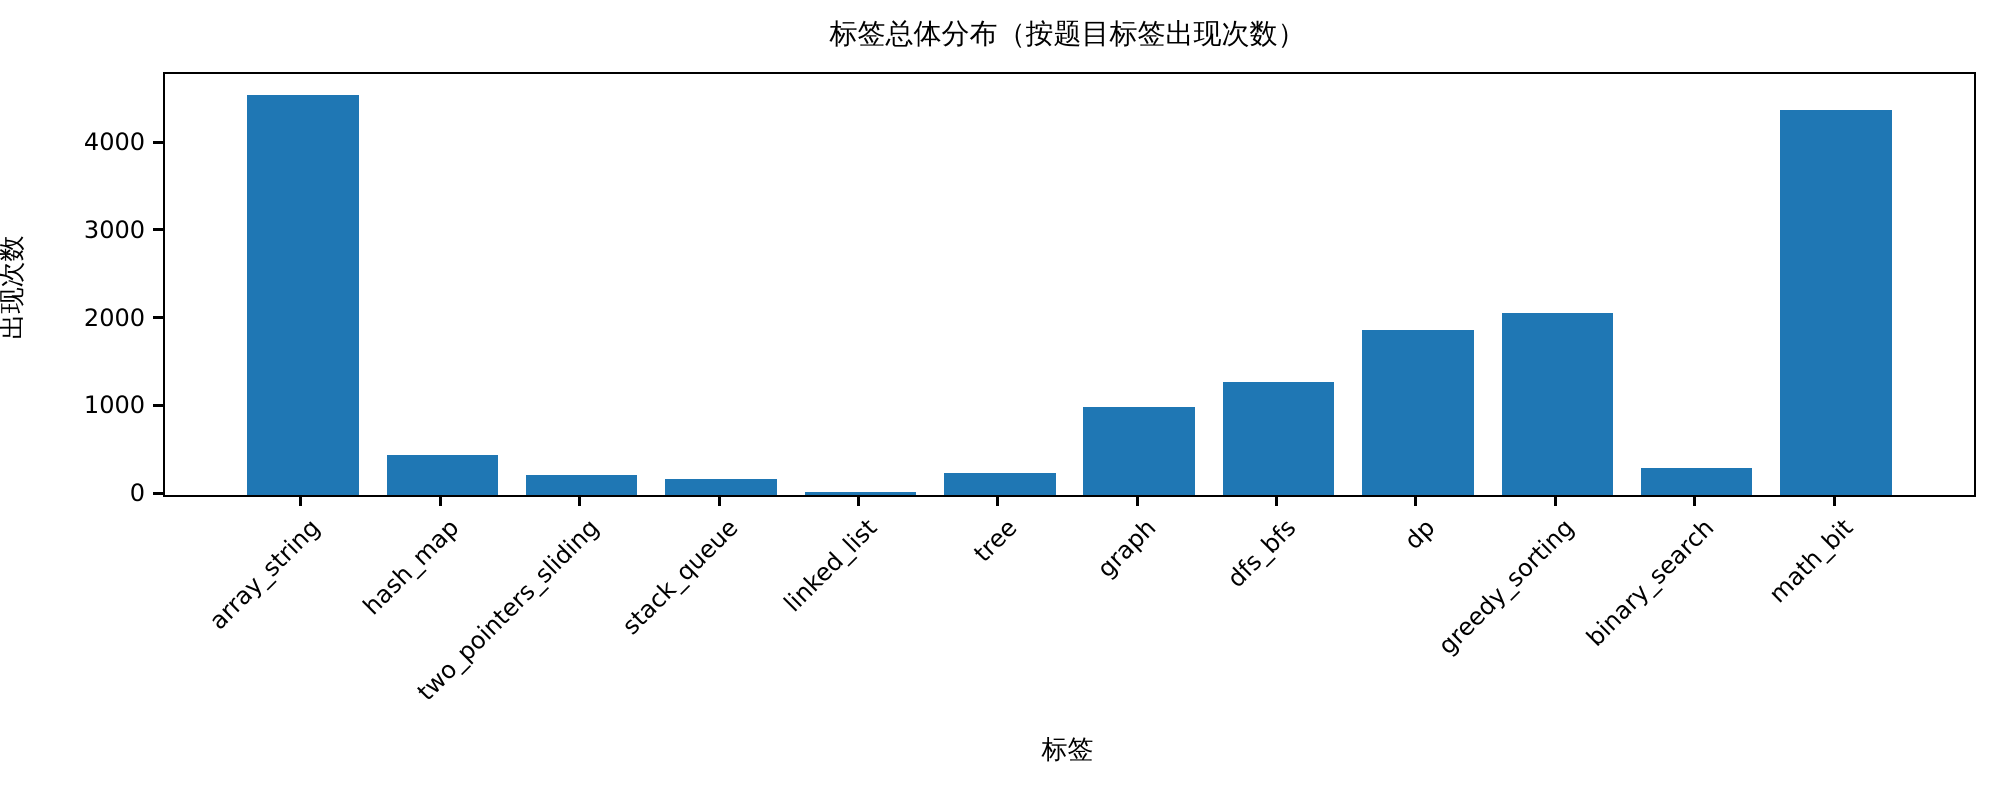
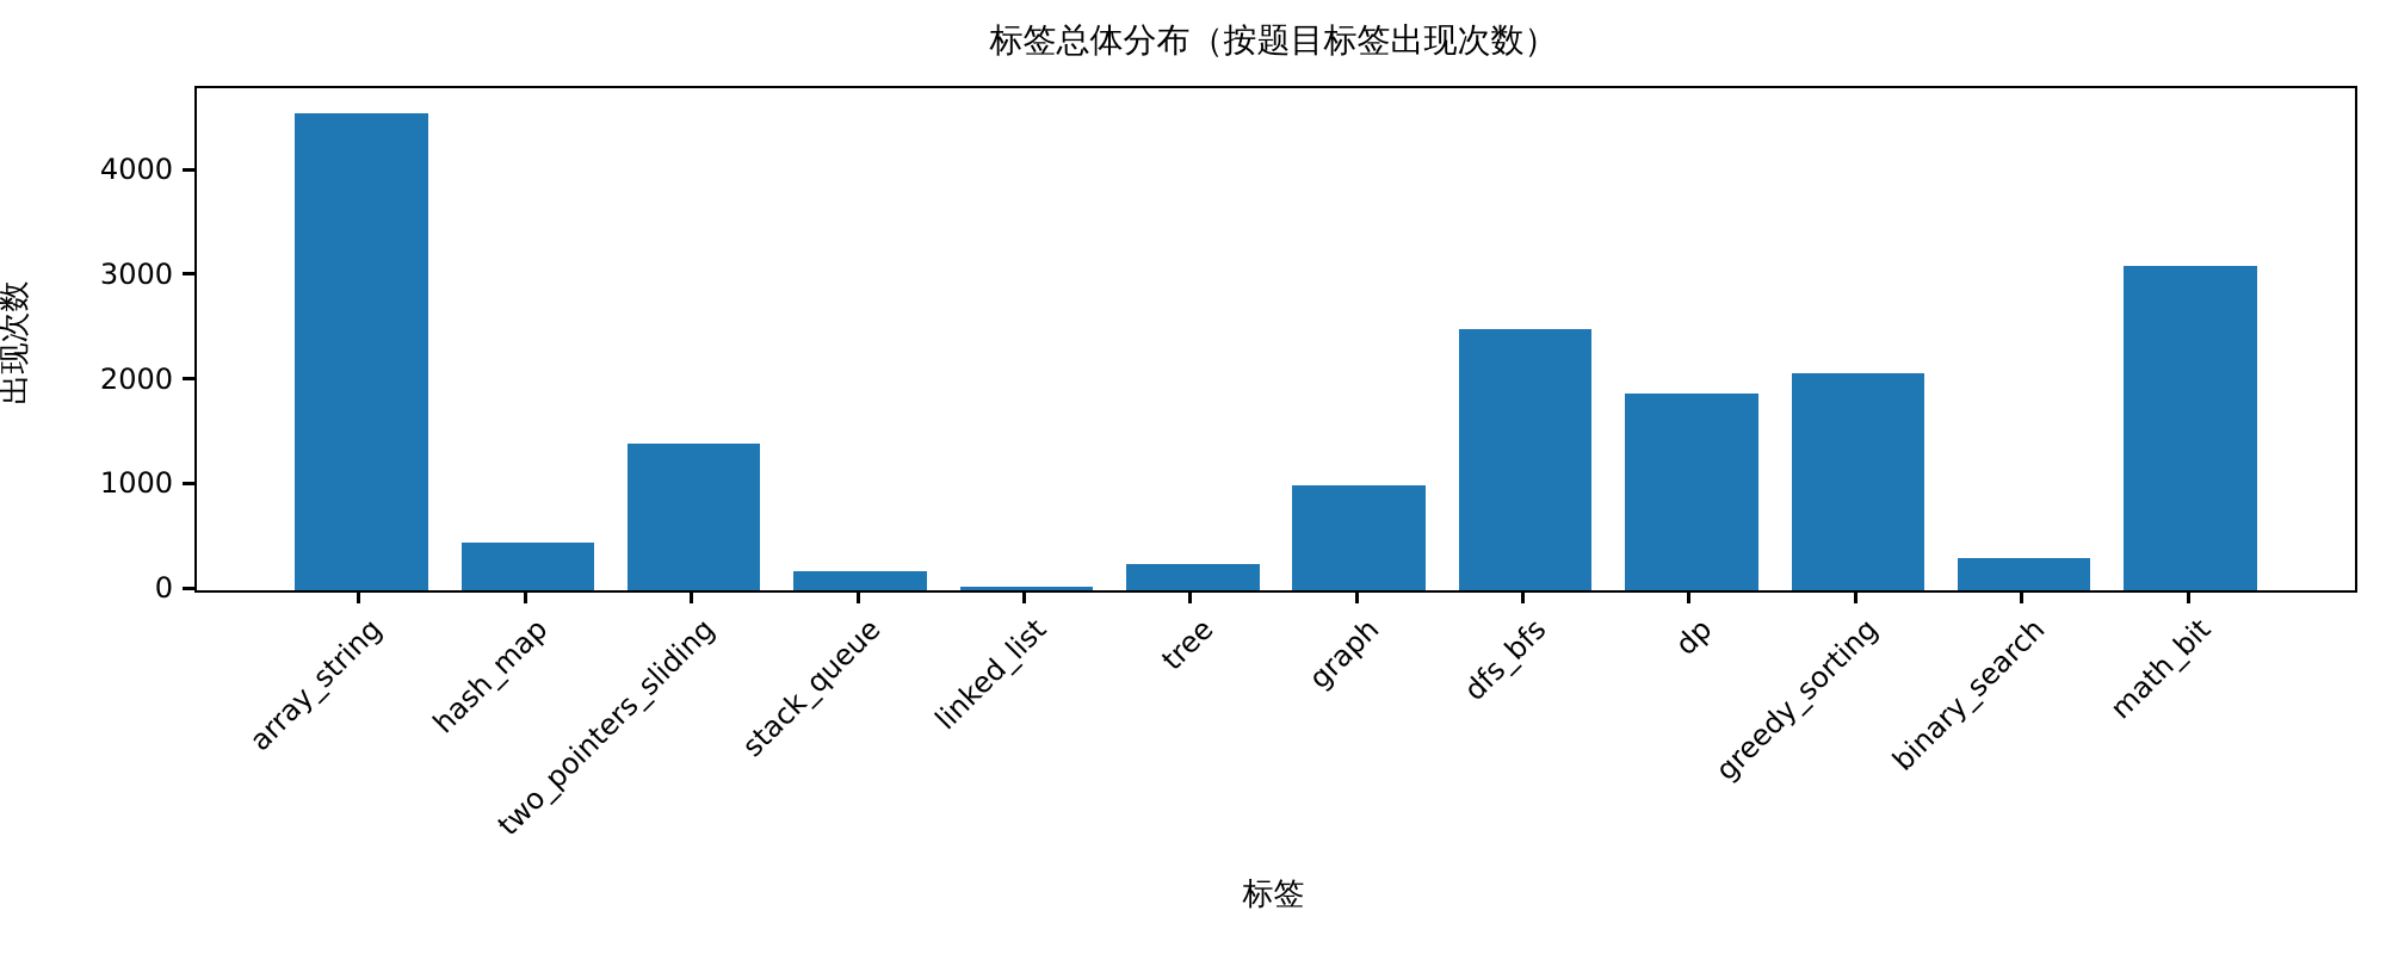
two_pointers_sliding: 200 -> 1400
dfs_bfs: 1300 -> 2500
math_bit: 4400 -> 3100
